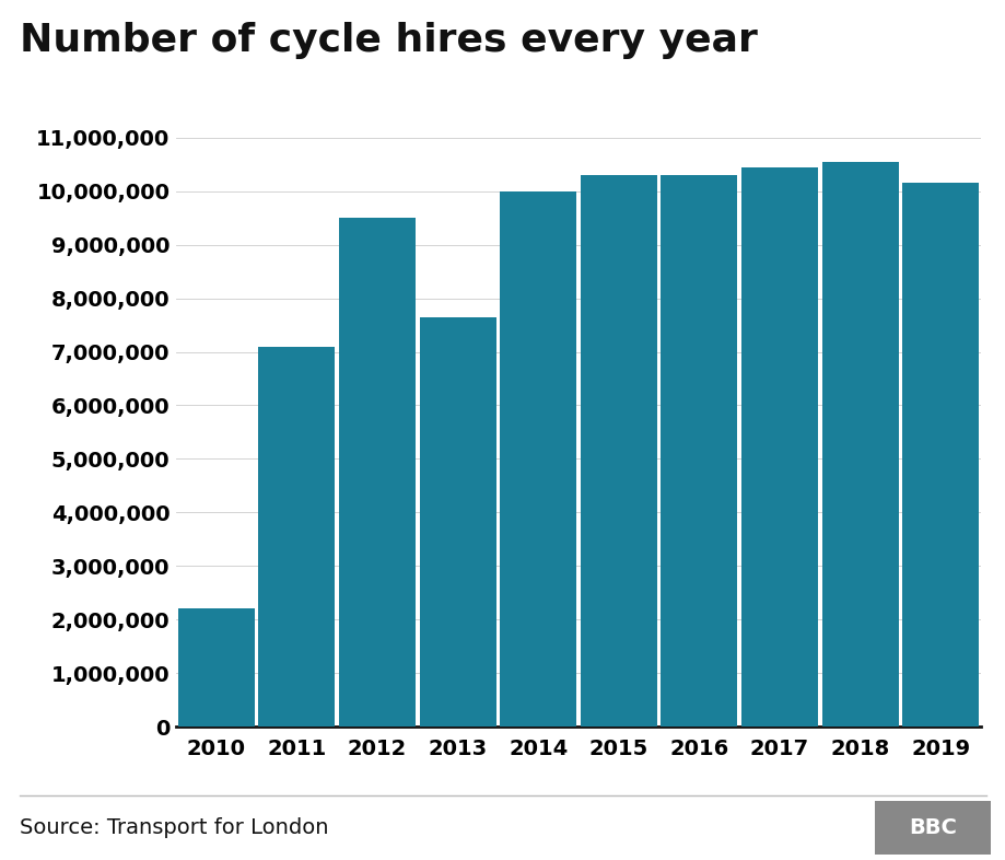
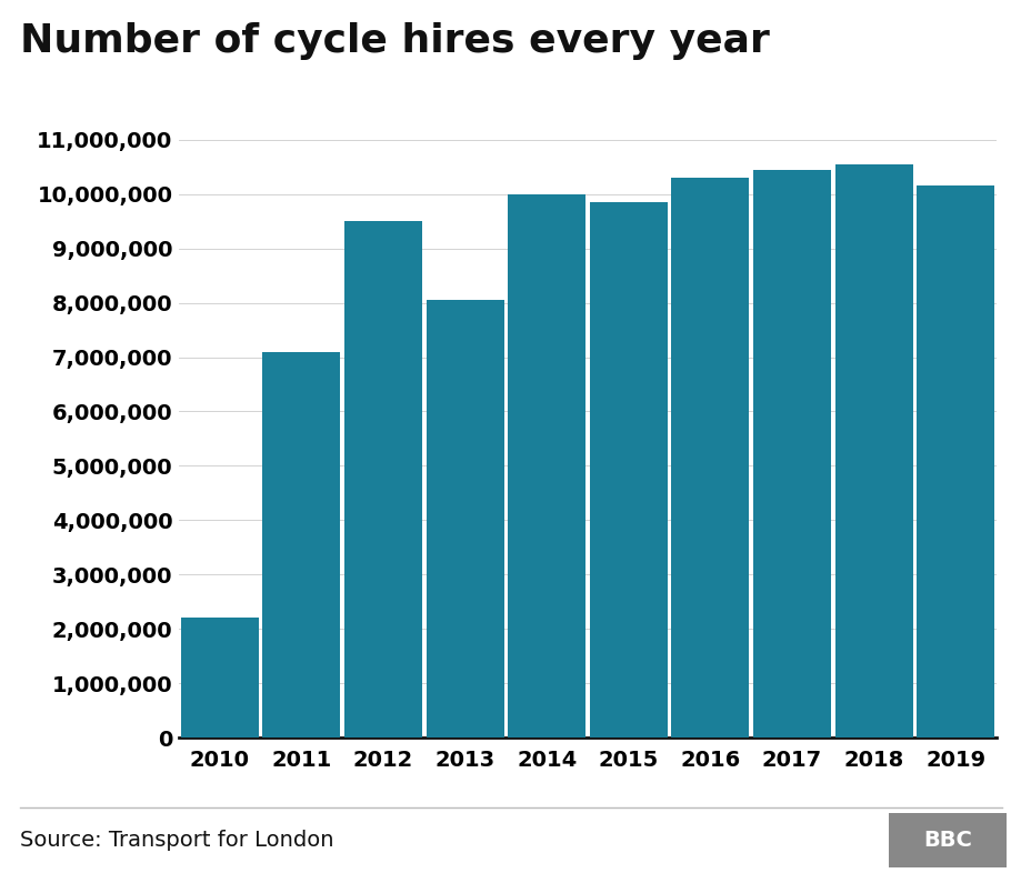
2013: 7,650,000 -> 8,050,000
2015: 10,300,000 -> 9,850,000
